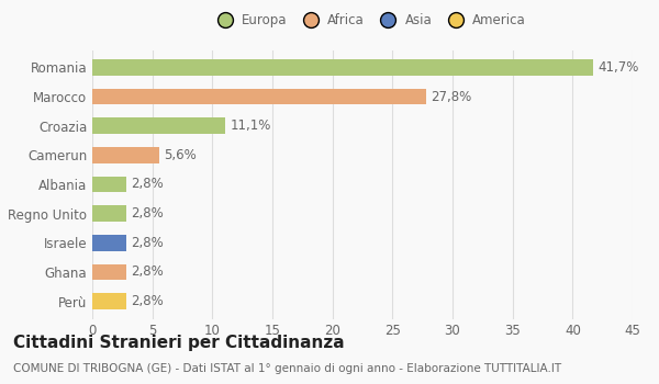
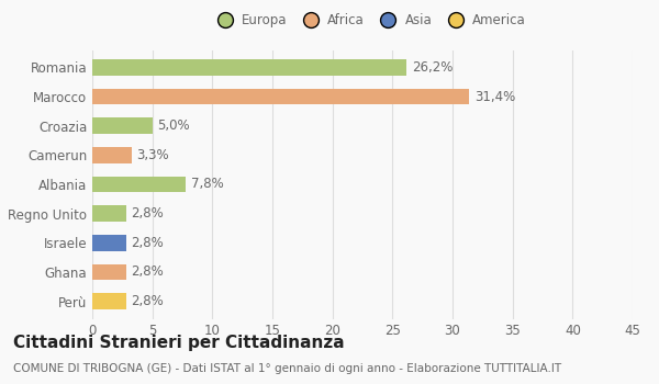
Romania: 41,7% -> 26,2%
Marocco: 27,8% -> 31,4%
Croazia: 11,1% -> 5,0%
Camerun: 5,6% -> 3,3%
Albania: 2,8% -> 7,8%
